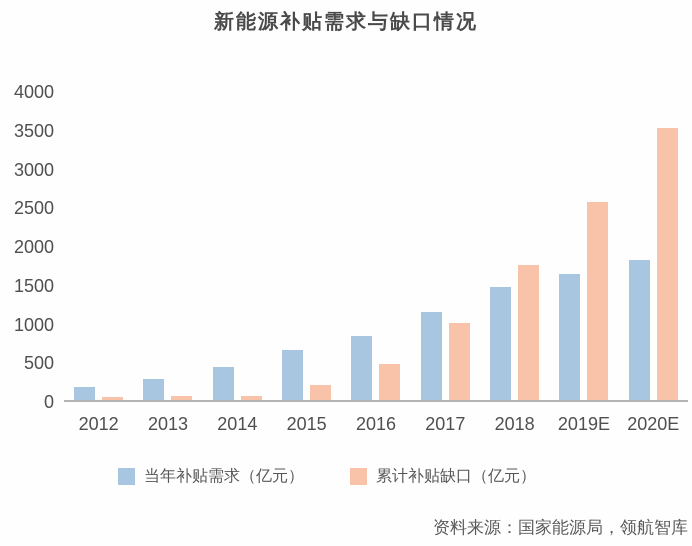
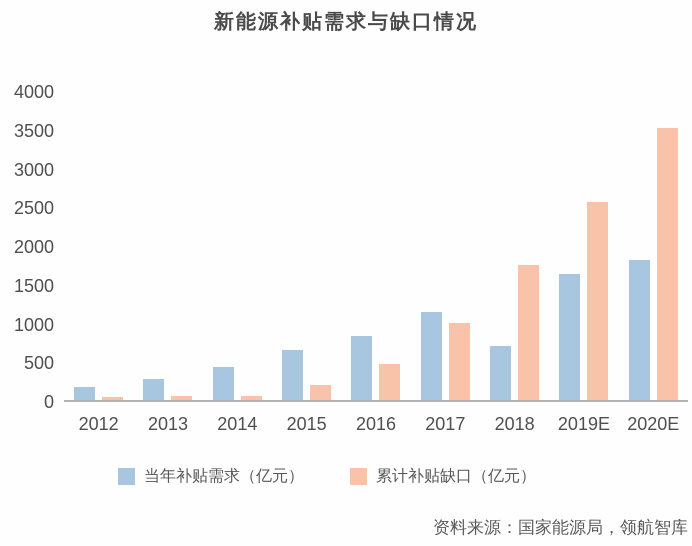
当年补贴需求（亿元）/2018: 1500 -> 700
